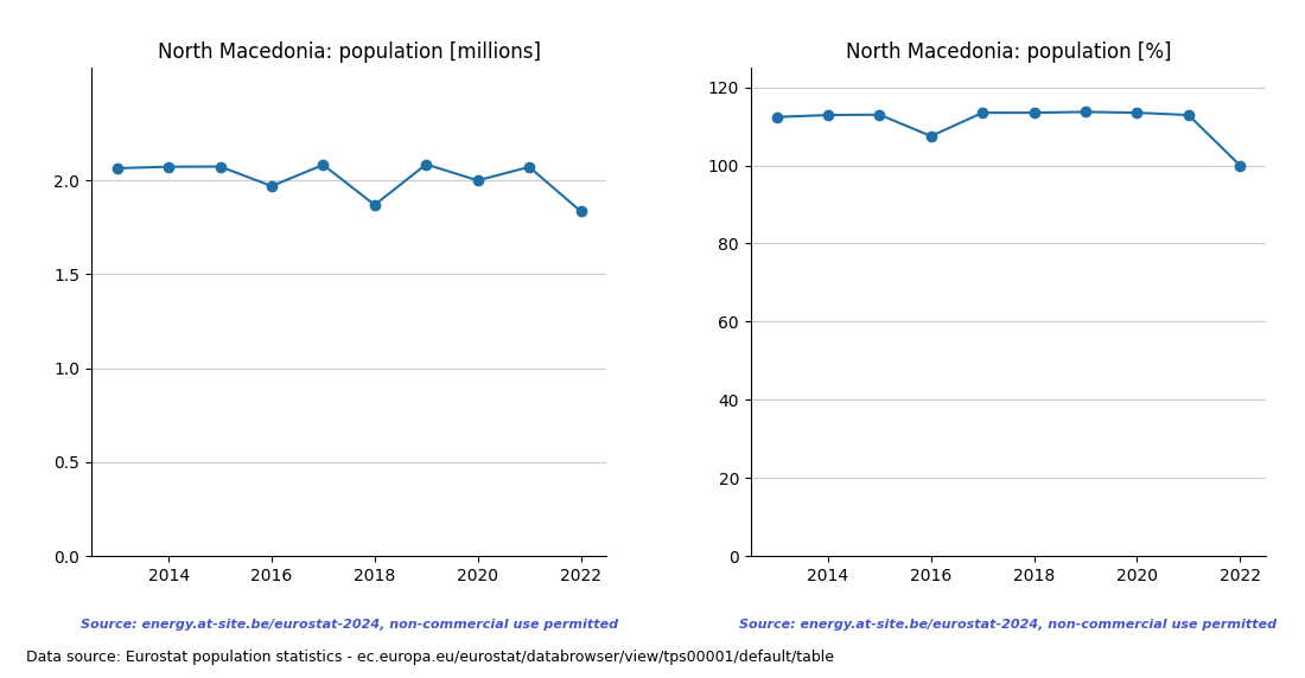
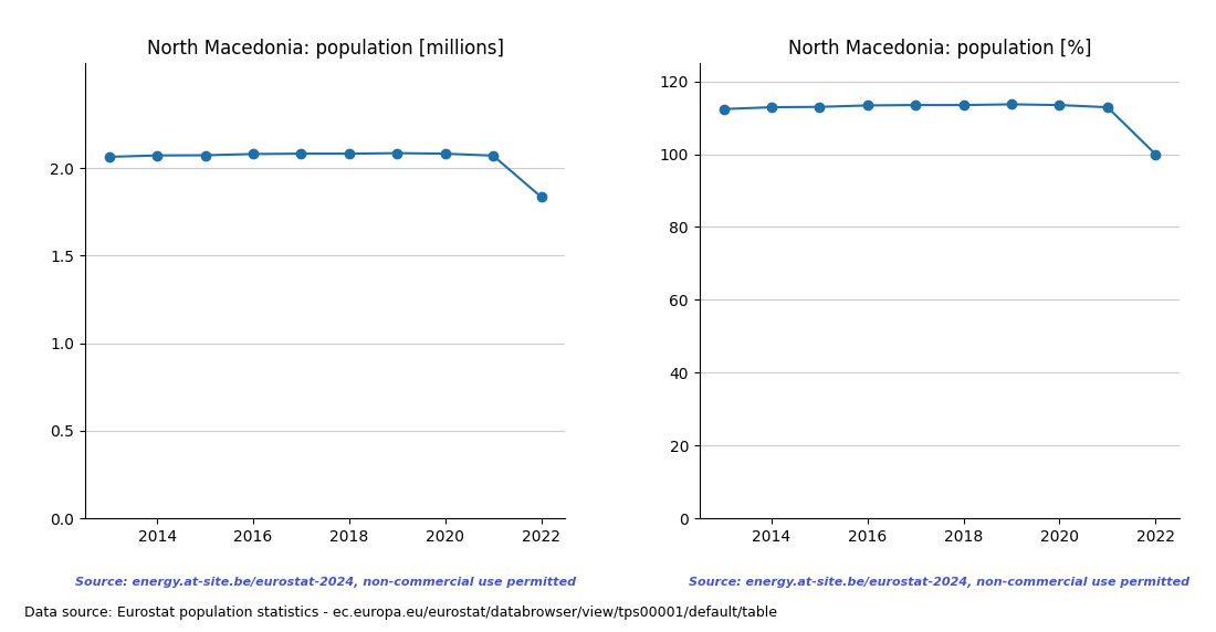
North Macedonia: population [millions]/2016: 1.97 -> 2.08
North Macedonia: population [millions]/2018: 1.87 -> 2.08
North Macedonia: population [millions]/2020: 2.00 -> 2.08
North Macedonia: population [%]/2016: 107.5 -> 113.4
